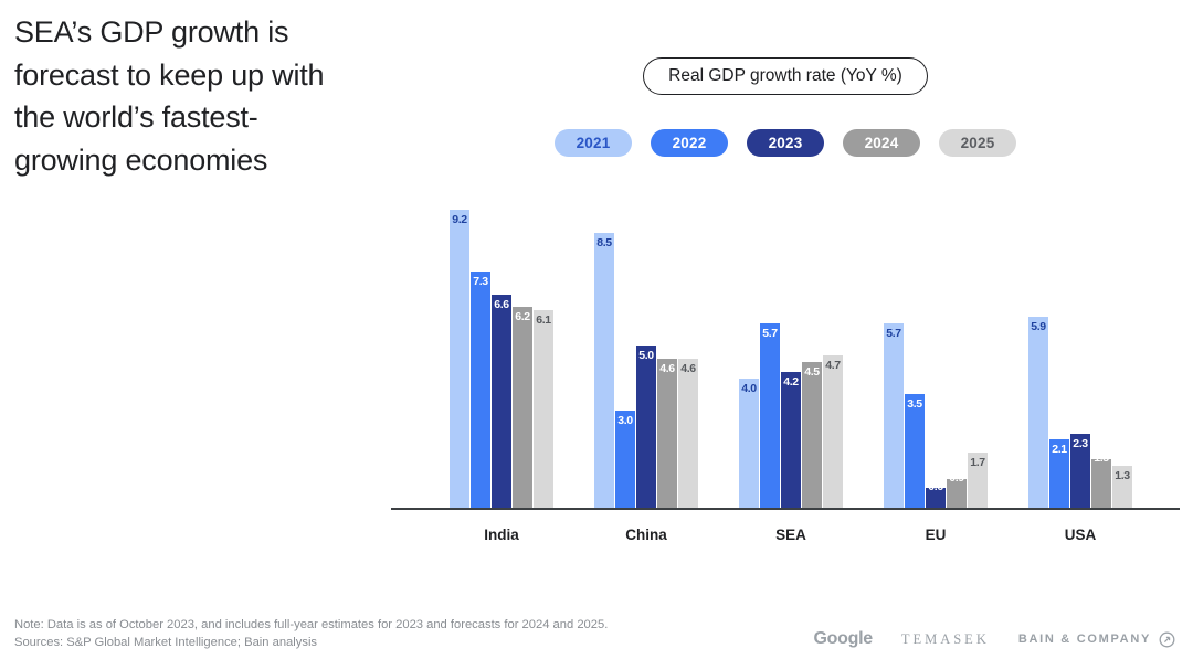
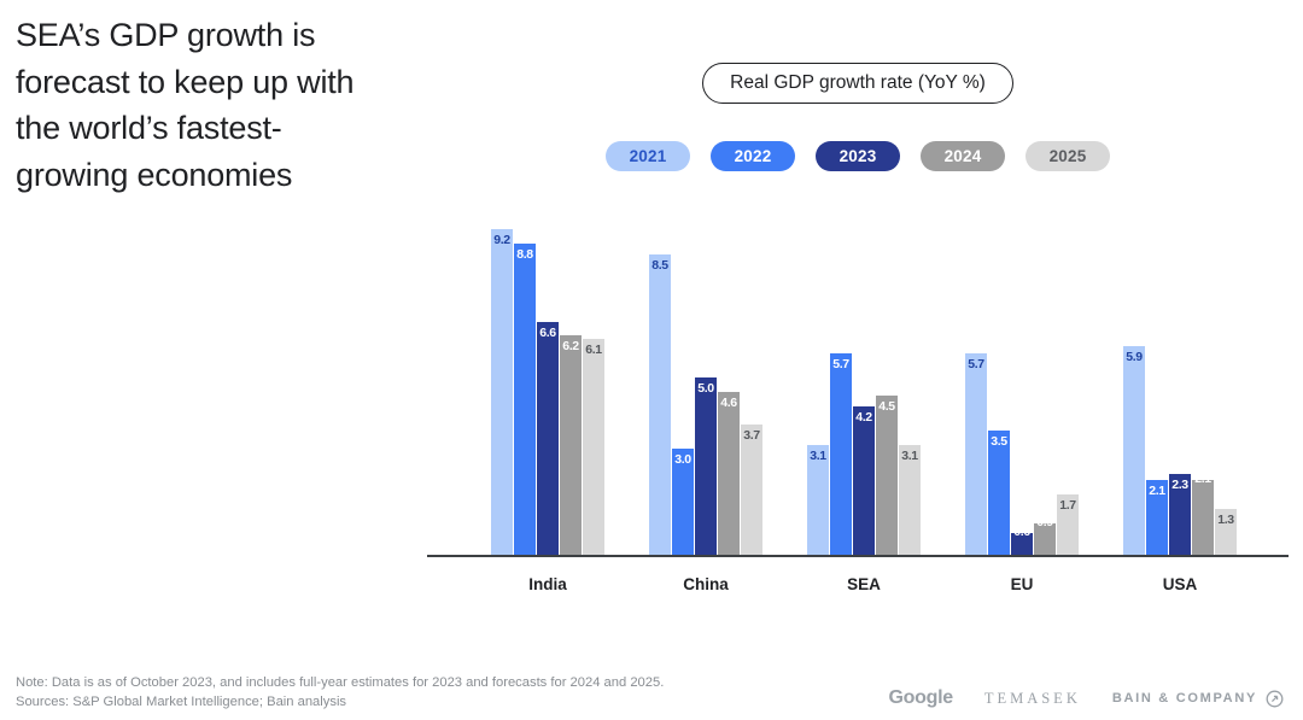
2022/India: 7.3 -> 8.8
2025/China: 4.6 -> 3.7
2021/SEA: 4.0 -> 3.1
2025/SEA: 4.7 -> 3.1
2024/USA: 1.5 -> 2.1
